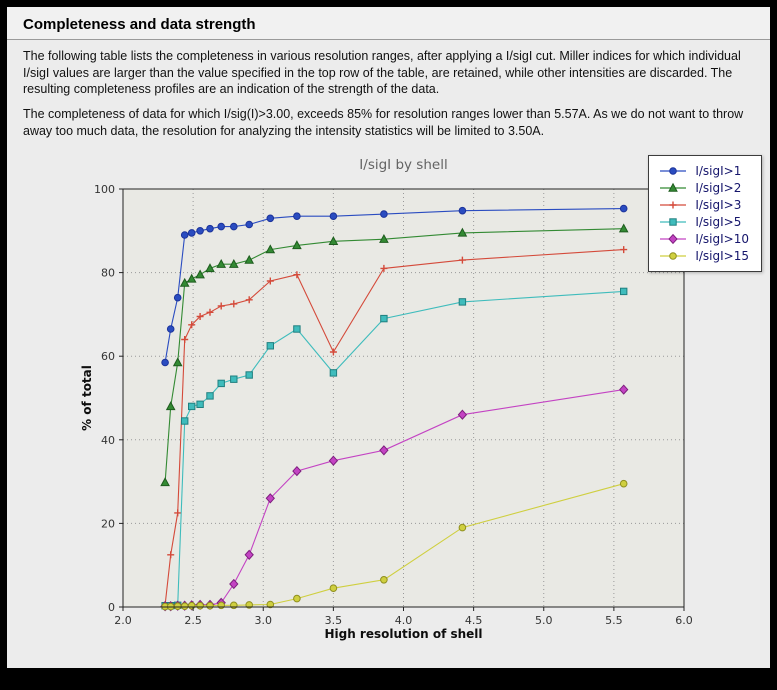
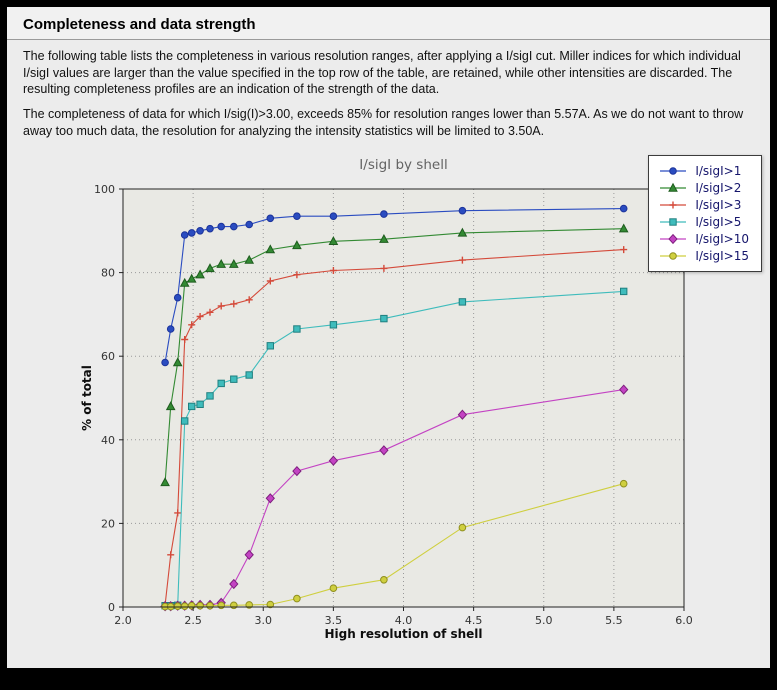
I/sigI>3/3.5: 61 -> 80
I/sigI>5/3.5: 56 -> 68
